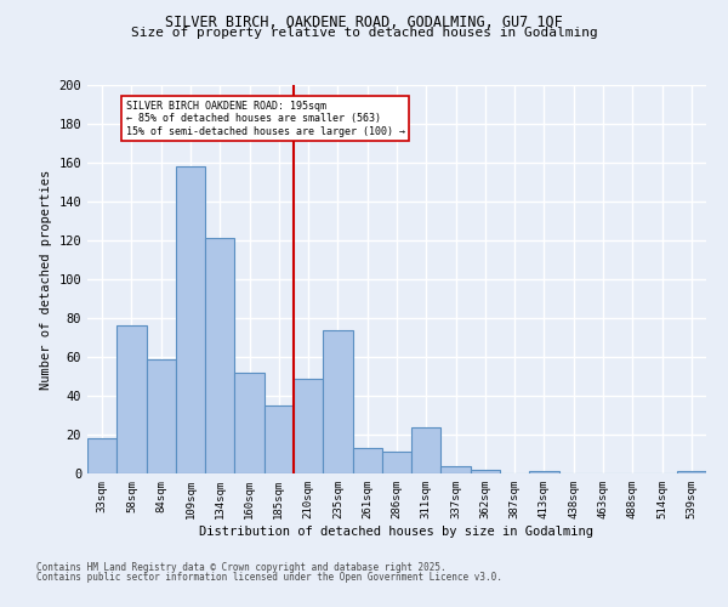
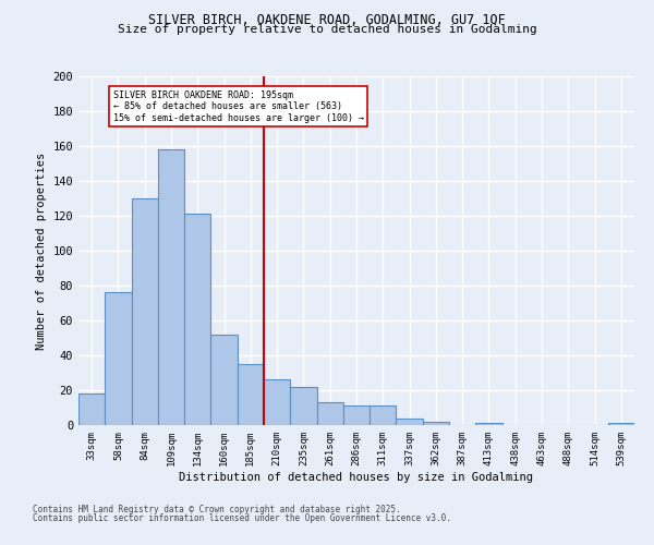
84sqm: 59 -> 130
210sqm: 49 -> 26
235sqm: 74 -> 22
311sqm: 24 -> 11
